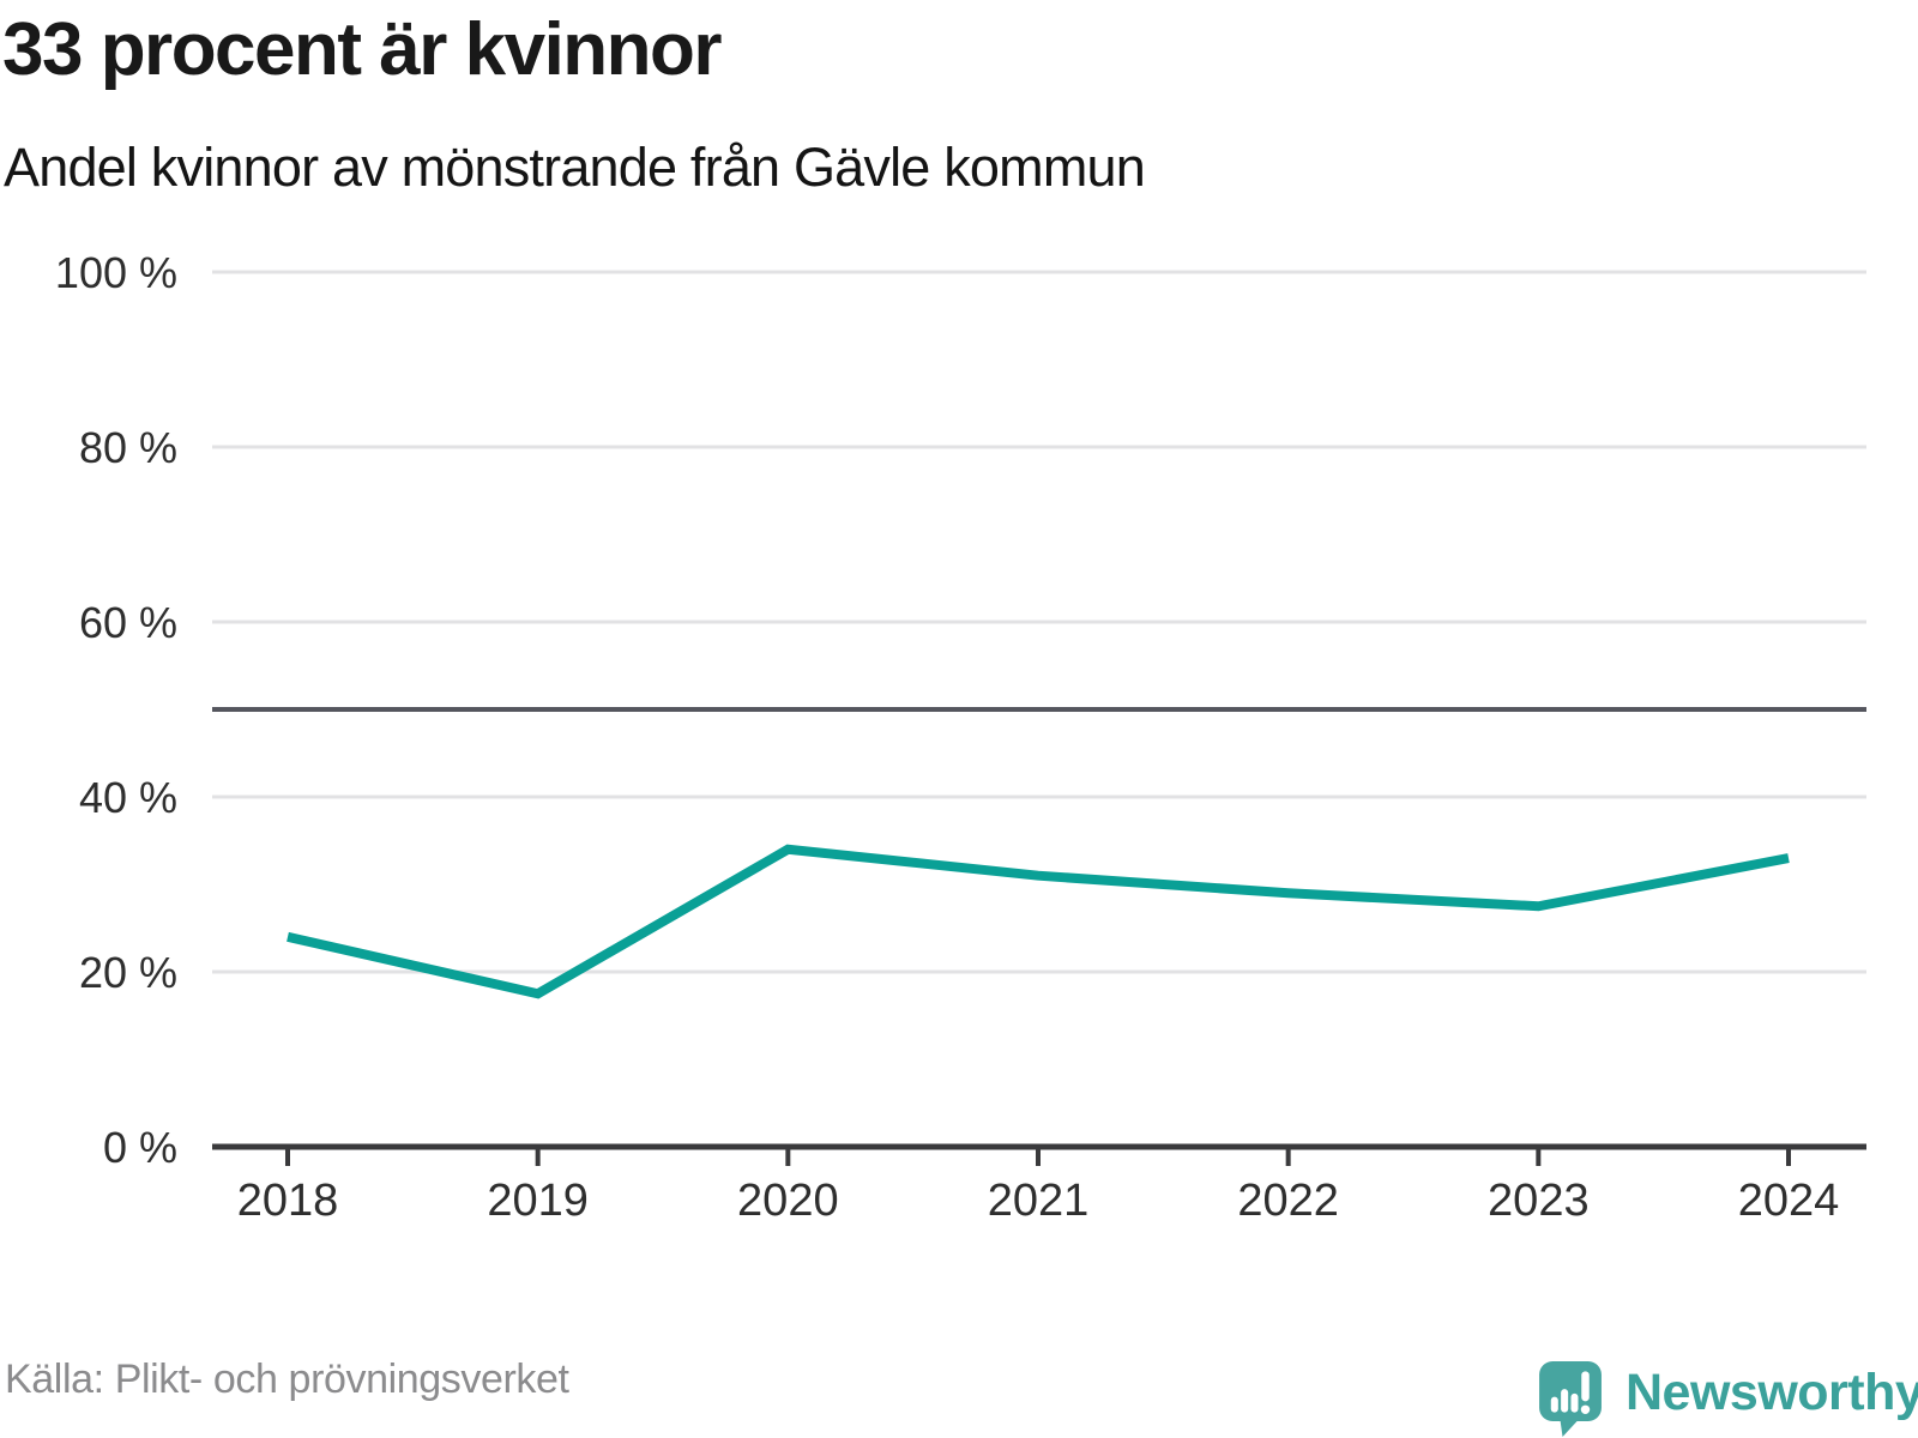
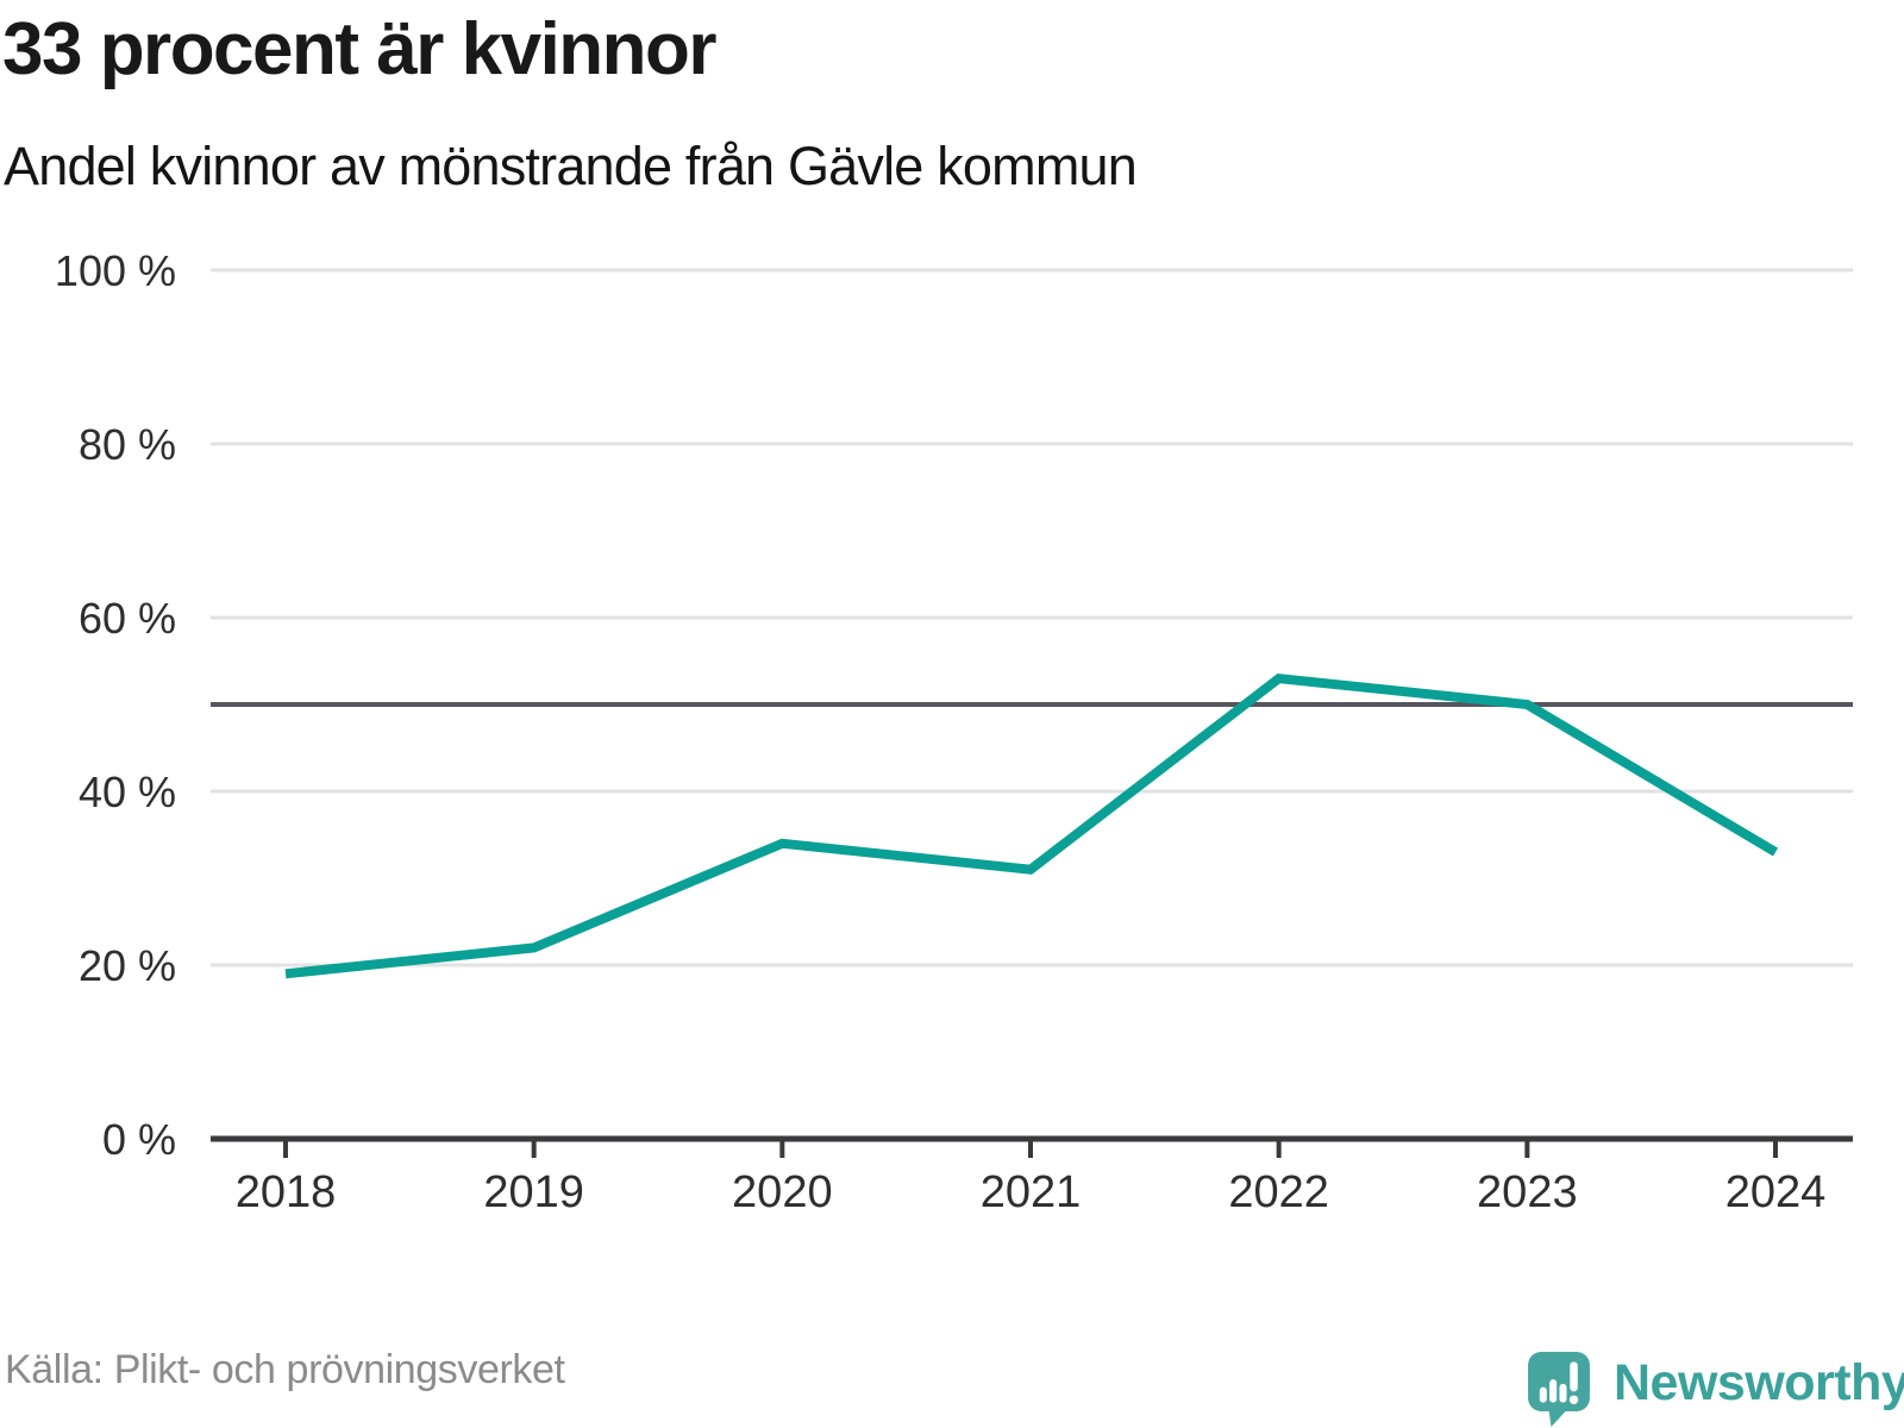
2018: 24% -> 19%
2019: 18% -> 22%
2022: 29% -> 53%
2023: 28% -> 50%
